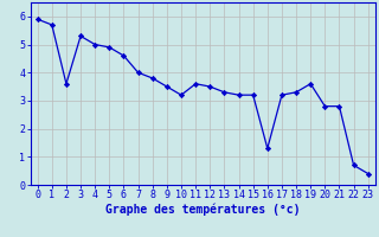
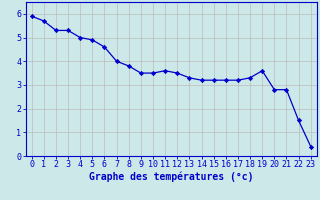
2: 3.6 -> 5.3
10: 3.2 -> 3.5
16: 1.3 -> 3.2
22: 0.7 -> 1.5
